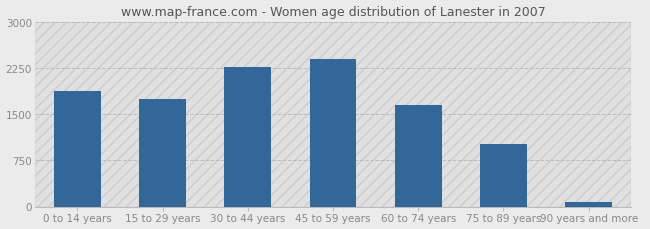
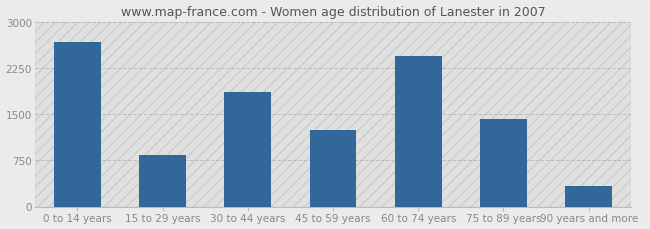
0 to 14 years: 1880 -> 2660
15 to 29 years: 1750 -> 840
30 to 44 years: 2270 -> 1860
45 to 59 years: 2390 -> 1240
60 to 74 years: 1650 -> 2440
75 to 89 years: 1020 -> 1420
90 years and more: 80 -> 340
